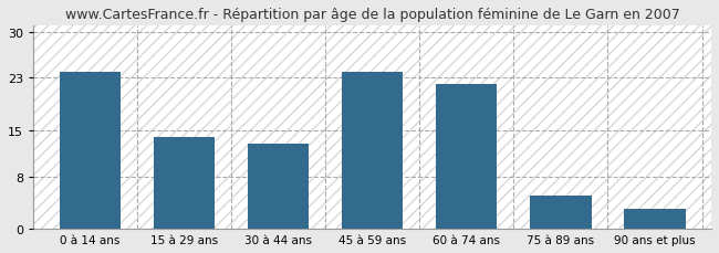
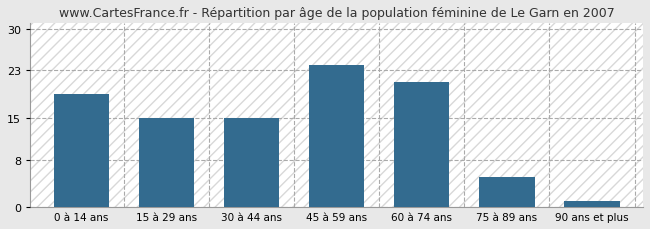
0 à 14 ans: 24 -> 19
15 à 29 ans: 14 -> 15
30 à 44 ans: 13 -> 15
60 à 74 ans: 22 -> 21
90 ans et plus: 3 -> 1
